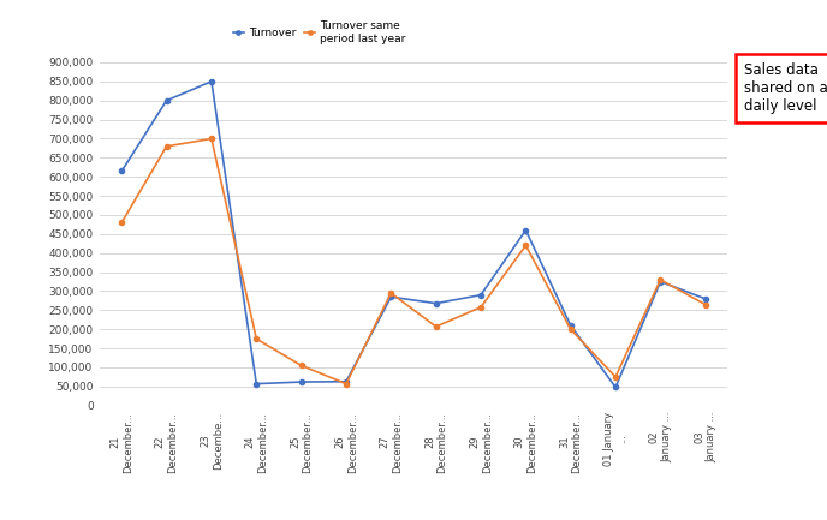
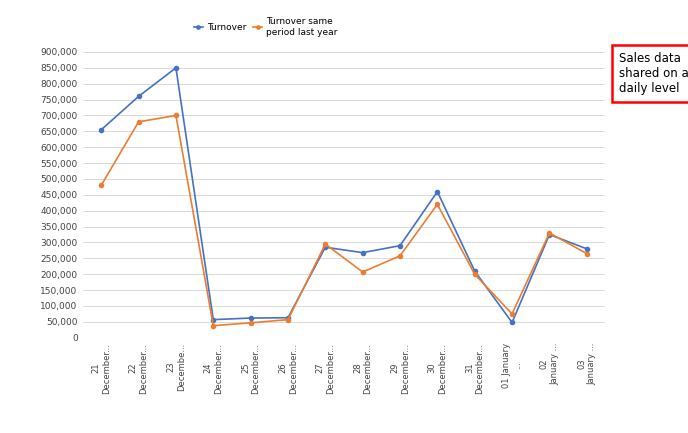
Turnover/21 December...: 615,000 -> 655,000
Turnover/22 December...: 800,000 -> 760,000
Turnover same period last year/24 December...: 175,000 -> 38,000
Turnover same period last year/25 December...: 105,000 -> 47,000
